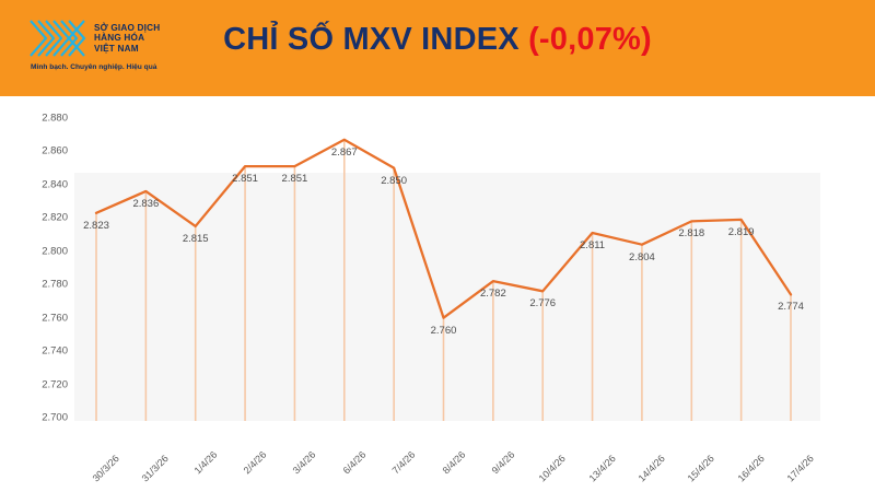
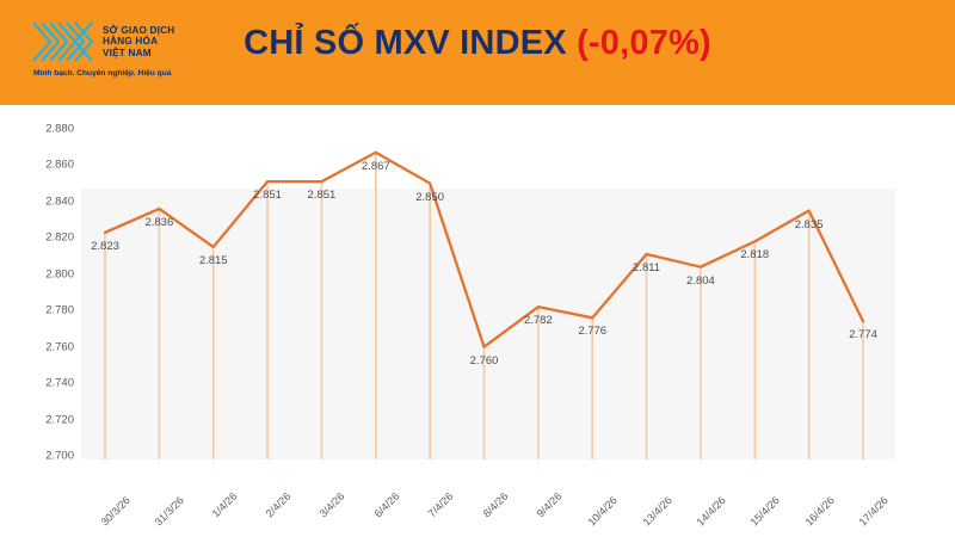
16/4/26: 2.819 -> 2.835
